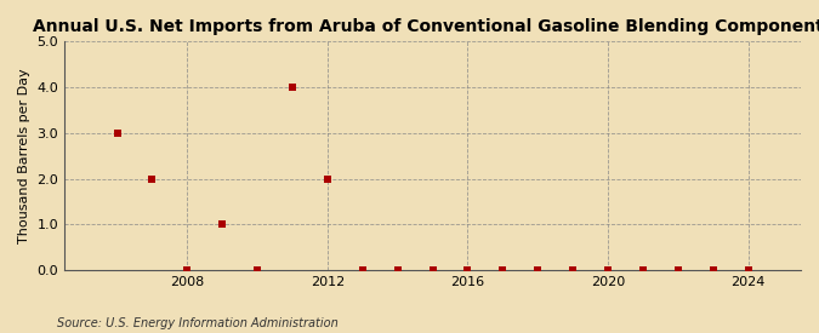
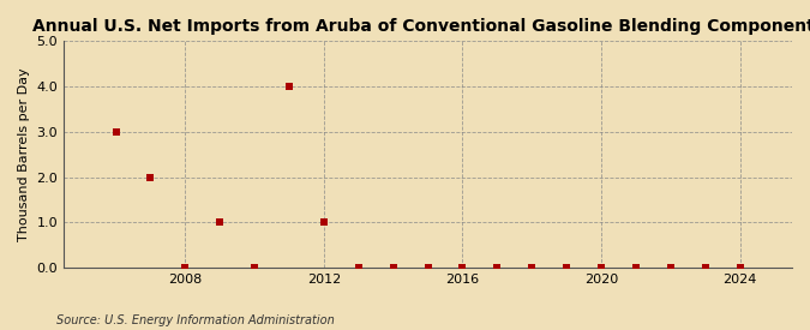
2012: 2 -> 1
